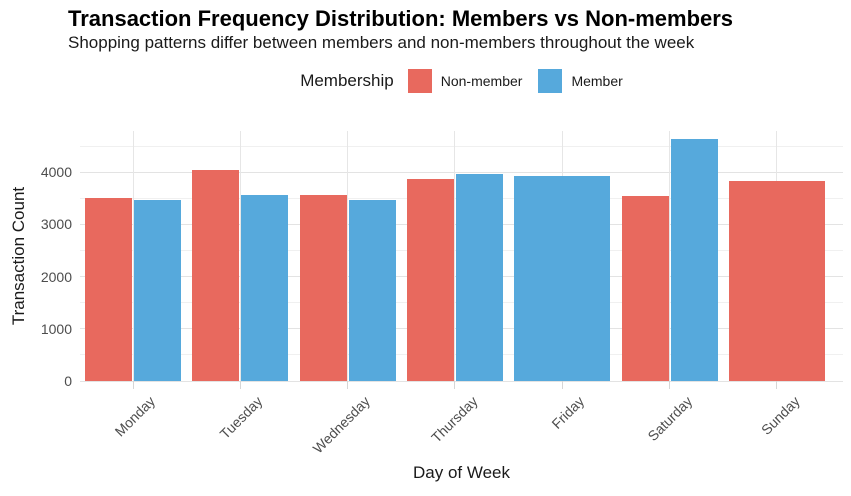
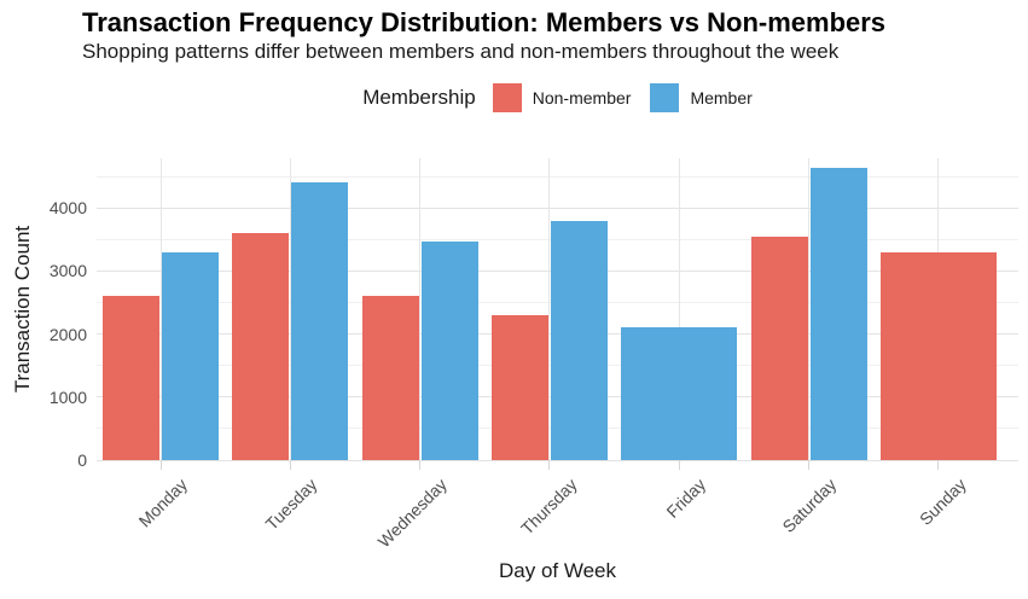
Non-member/Monday: 3500 -> 2600
Member/Monday: 3500 -> 3300
Non-member/Tuesday: 4000 -> 3600
Member/Tuesday: 3600 -> 4400
Non-member/Wednesday: 3600 -> 2600
Non-member/Thursday: 3900 -> 2300
Member/Thursday: 4000 -> 3800
Member/Friday: 3900 -> 2100
Non-member/Sunday: 3800 -> 3300
